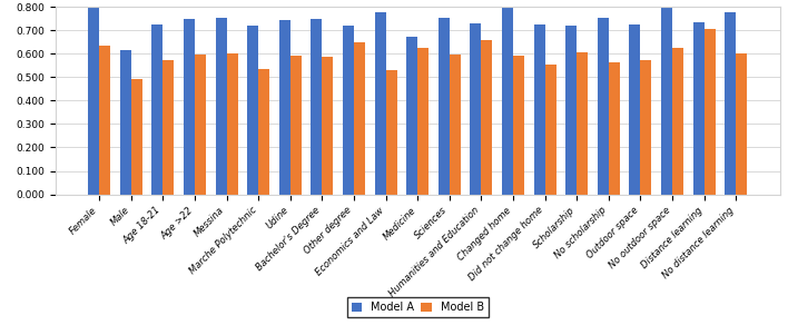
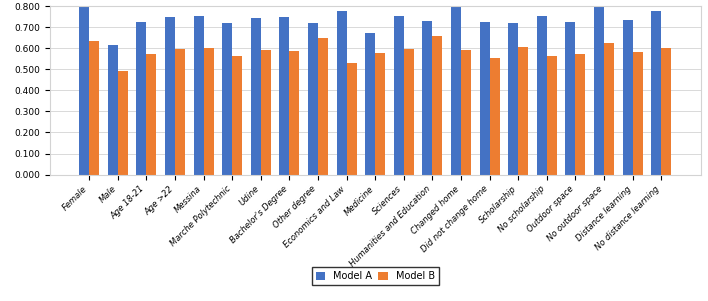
Model B/Marche Polytechnic: 0.535 -> 0.565
Model B/Medicine: 0.625 -> 0.575
Model B/Distance learning: 0.705 -> 0.580
